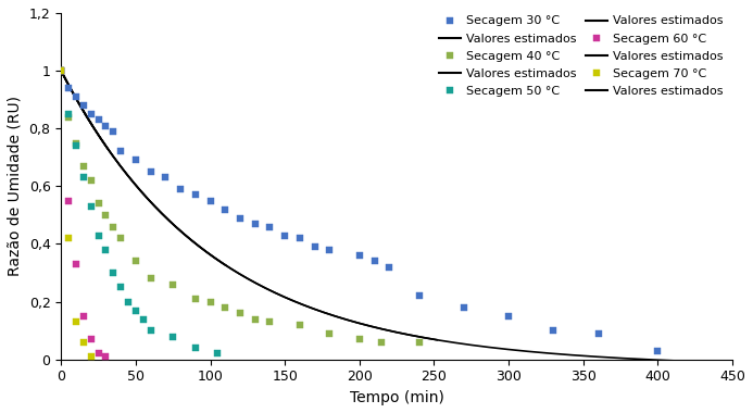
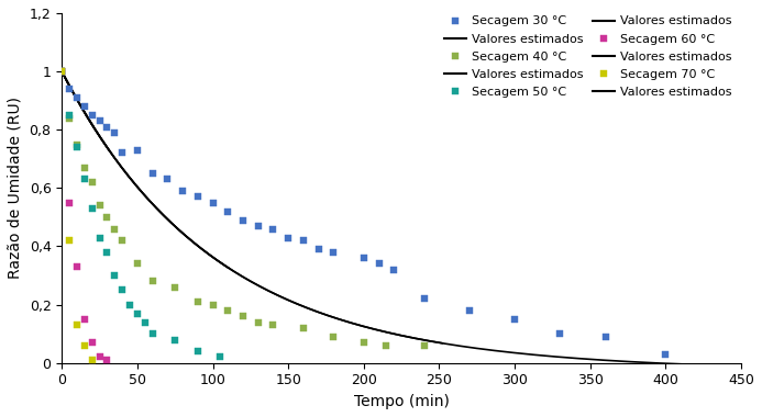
Secagem 30 °C/50: 0,69 -> 0,73
